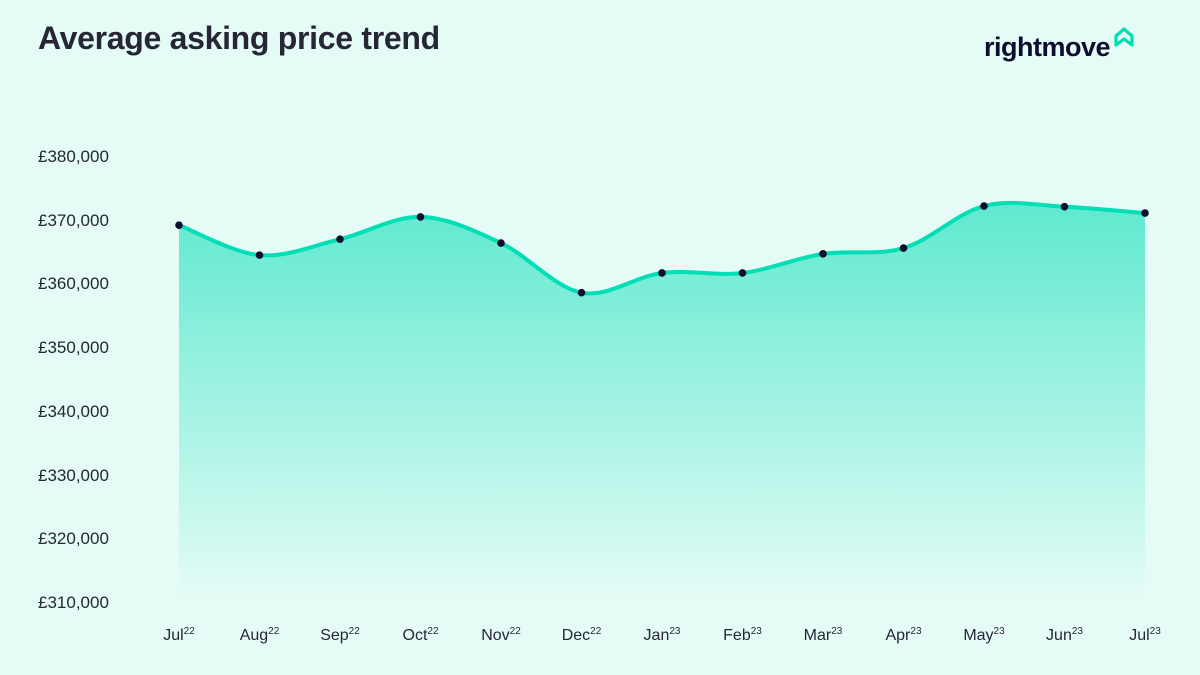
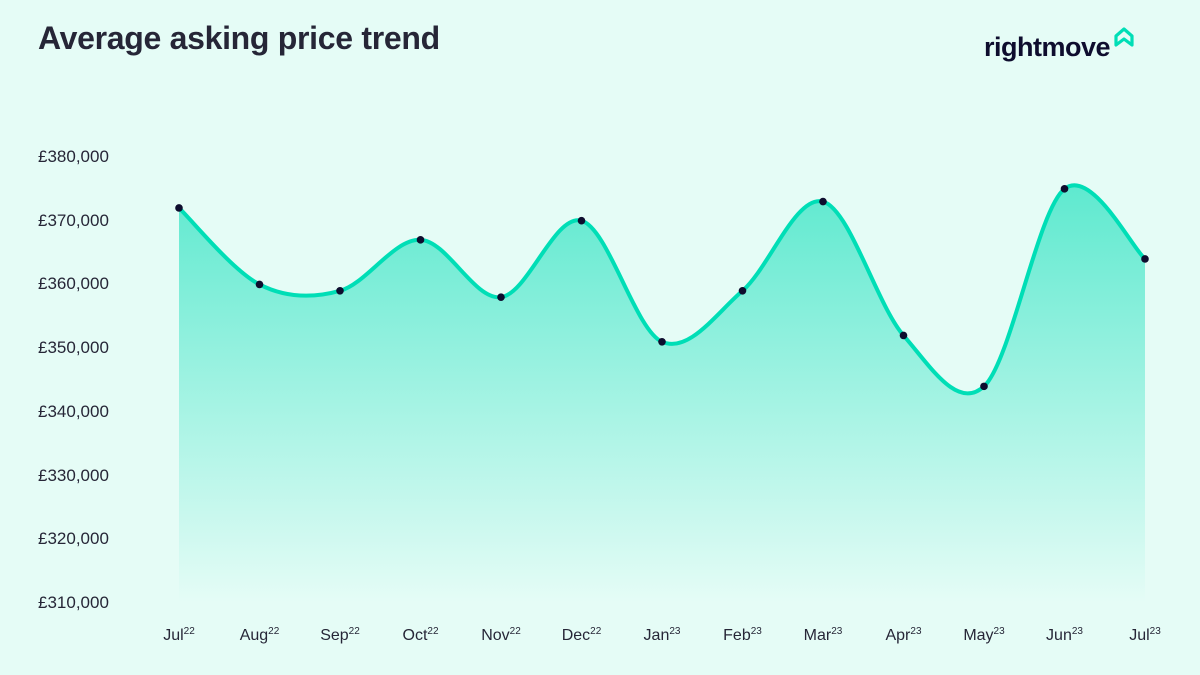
Jul 22: £369000 -> £372000
Aug 22: £365000 -> £360000
Sep 22: £367000 -> £359000
Oct 22: £371000 -> £367000
Nov 22: £366000 -> £358000
Dec 22: £359000 -> £370000
Jan 23: £362000 -> £351000
Feb 23: £362000 -> £359000
Mar 23: £365000 -> £373000
Apr 23: £366000 -> £352000
May 23: £372000 -> £344000
Jun 23: £372000 -> £375000
Jul 23: £371000 -> £364000
